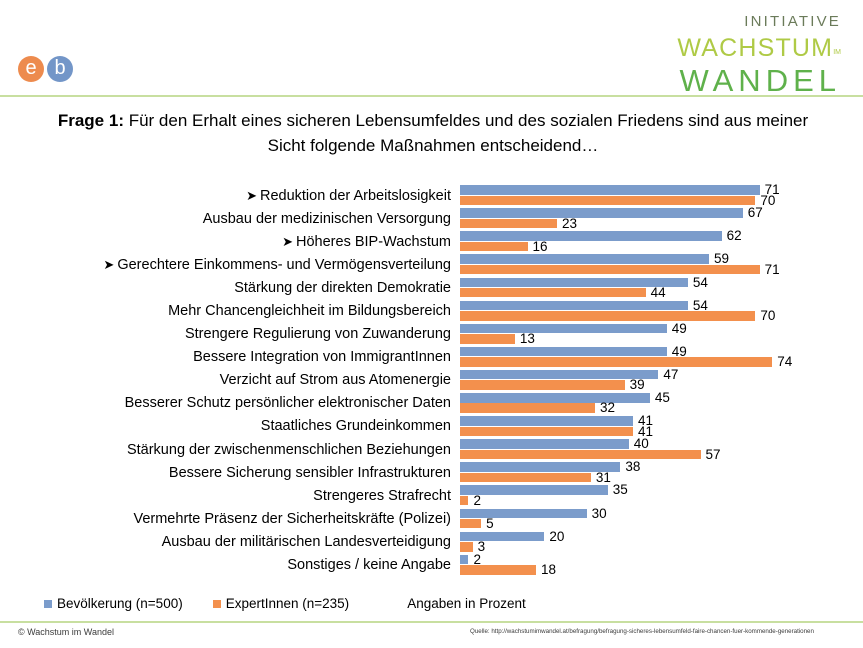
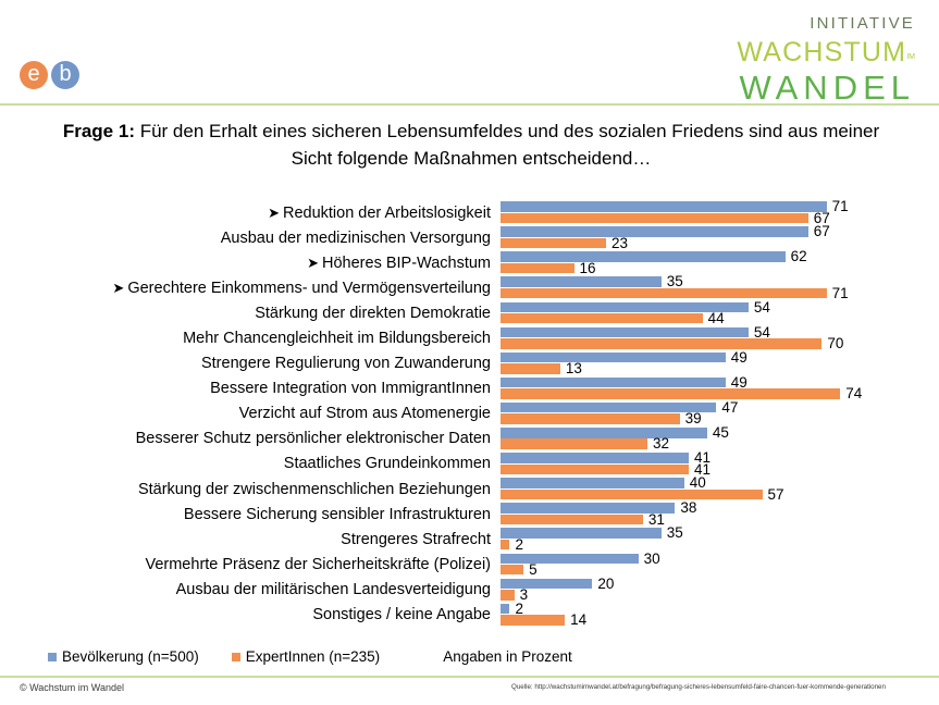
ExpertInnen (n=235)/Reduktion der Arbeitslosigkeit: 70 -> 67
Bevölkerung (n=500)/Gerechtere Einkommens- und Vermögensverteilung: 59 -> 35
ExpertInnen (n=235)/Sonstiges / keine Angabe: 18 -> 14
